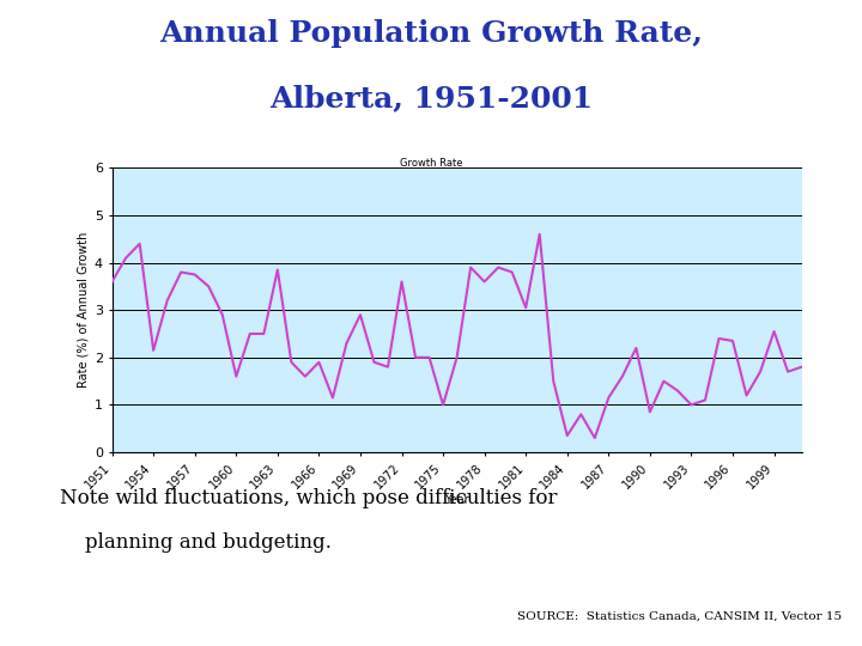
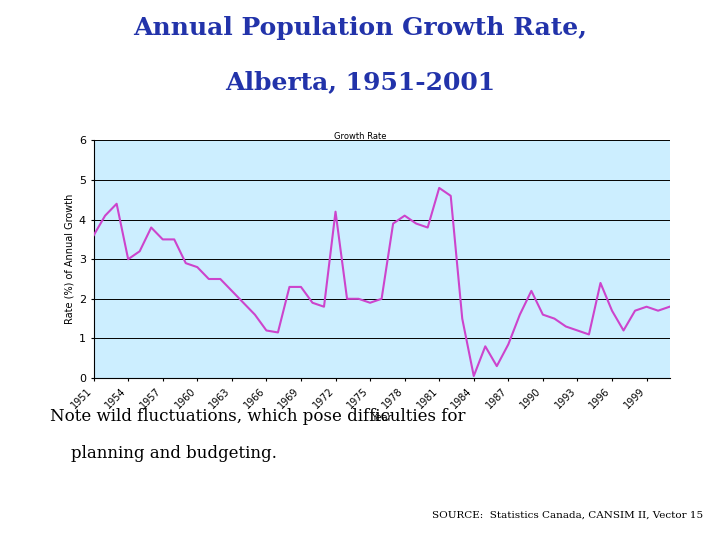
1954: 2.15 -> 3.00
1957: 3.75 -> 3.50
1960: 1.60 -> 2.80
1963: 3.85 -> 2.20
1966: 1.90 -> 1.20
1969: 2.90 -> 2.30
1972: 3.60 -> 4.20
1975: 1.00 -> 1.90
1978: 3.60 -> 4.10
1981: 3.05 -> 4.80
1984: 0.35 -> 0.05
1987: 1.15 -> 0.85
1990: 0.85 -> 1.60
1993: 1.00 -> 1.20
1996: 2.35 -> 1.70
1999: 2.55 -> 1.80
